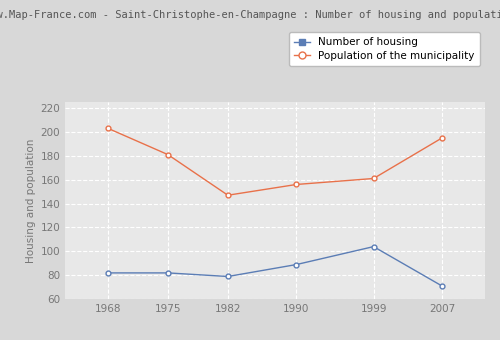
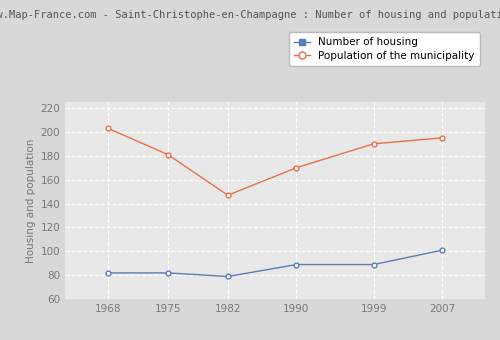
Population of the municipality/1990: 156 -> 170
Number of housing/1999: 104 -> 89
Population of the municipality/1999: 161 -> 190
Number of housing/2007: 71 -> 101
